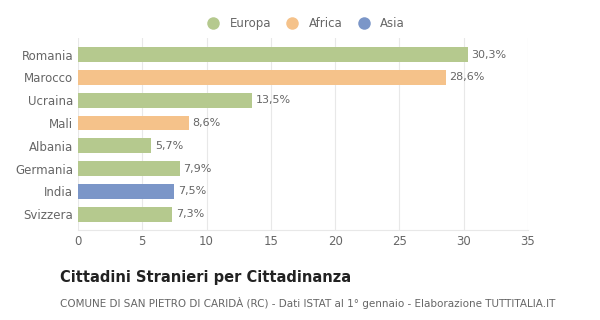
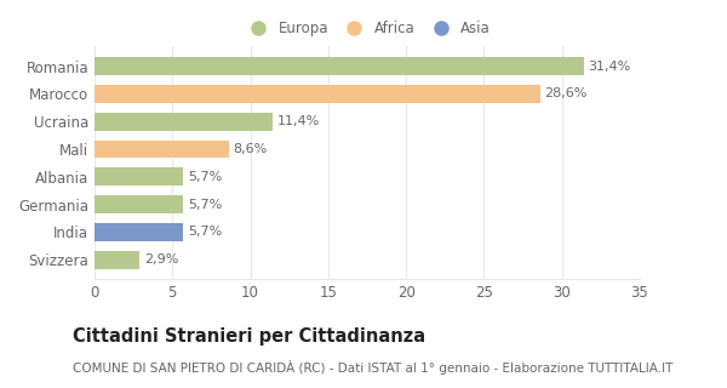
Romania: 30,3% -> 31,4%
Ucraina: 13,5% -> 11,4%
Germania: 7,9% -> 5,7%
India: 7,5% -> 5,7%
Svizzera: 7,3% -> 2,9%
